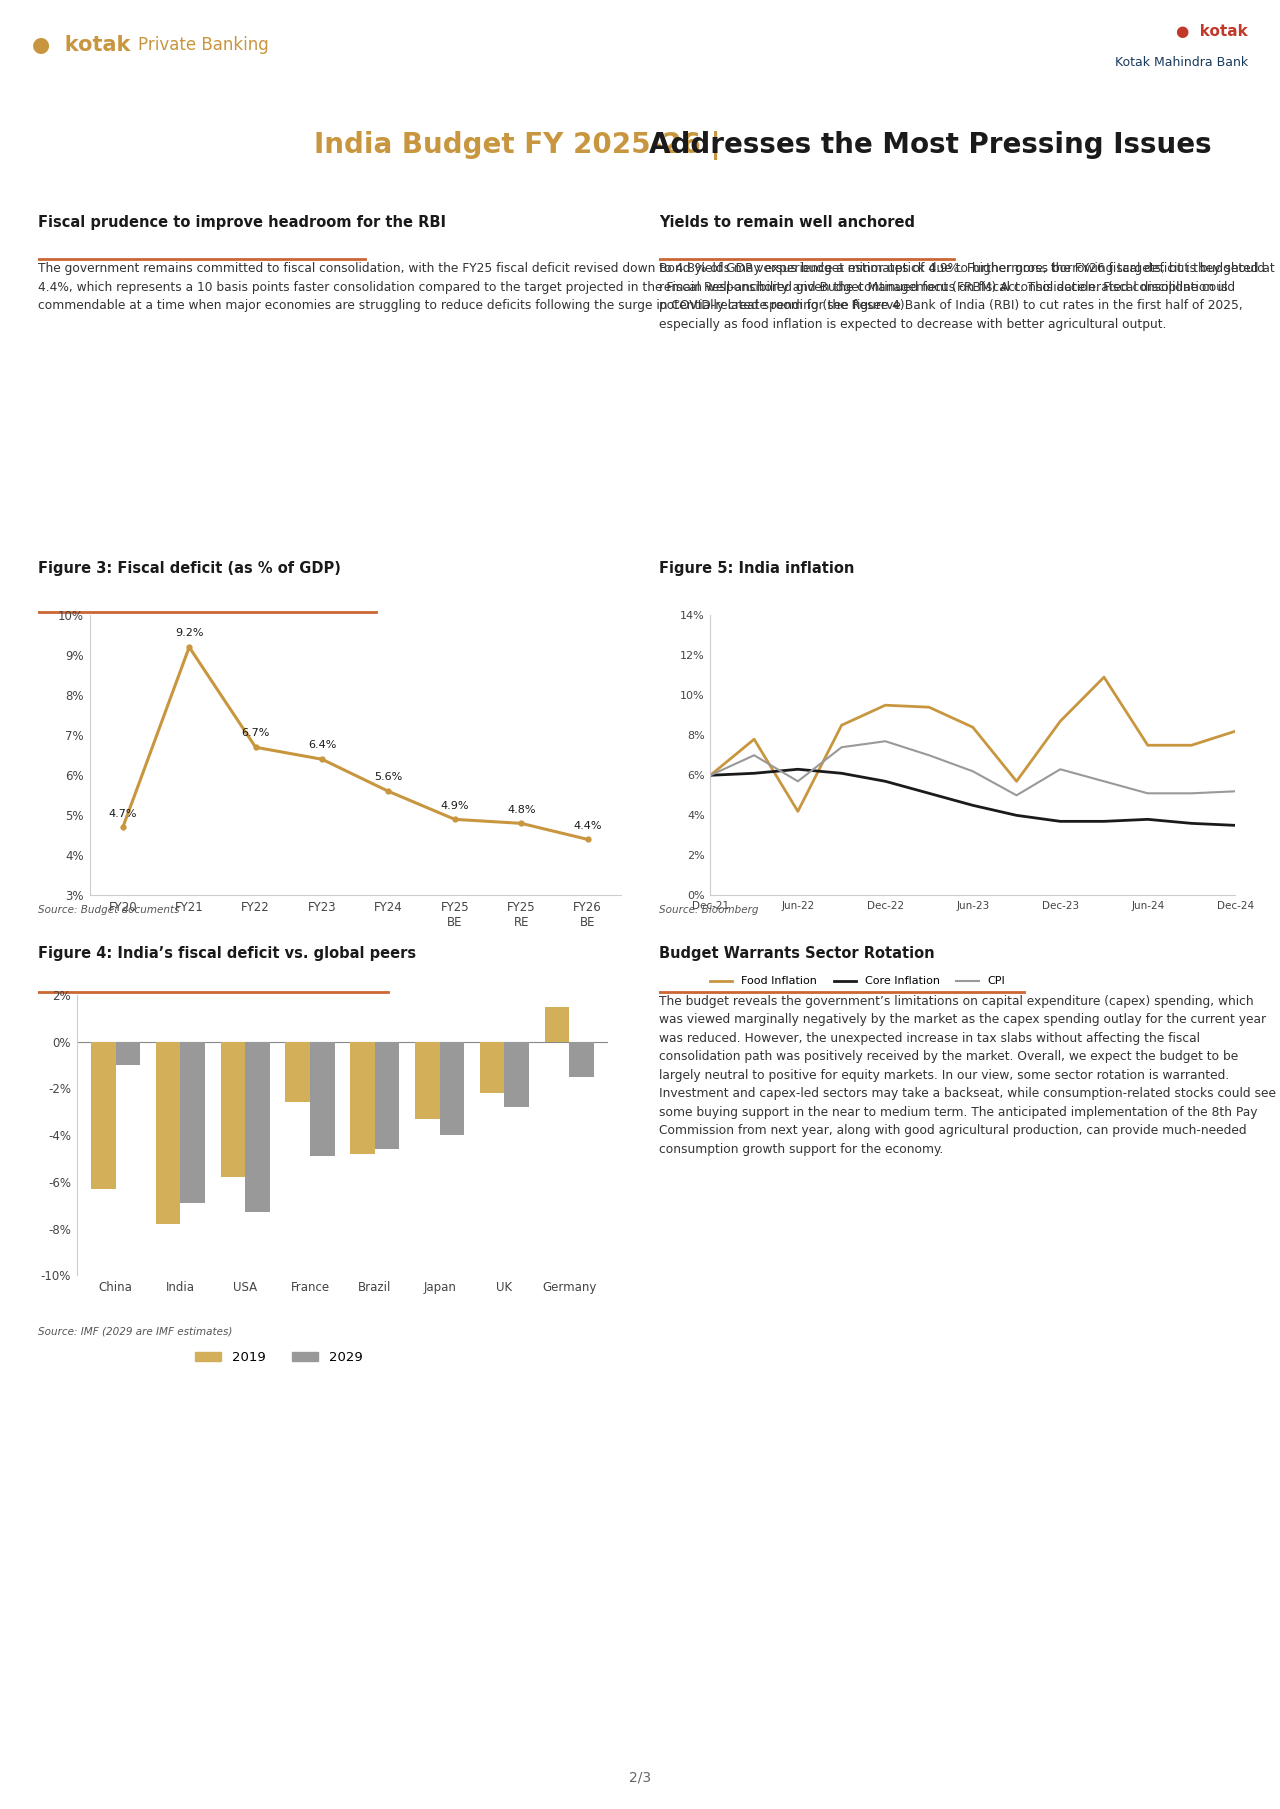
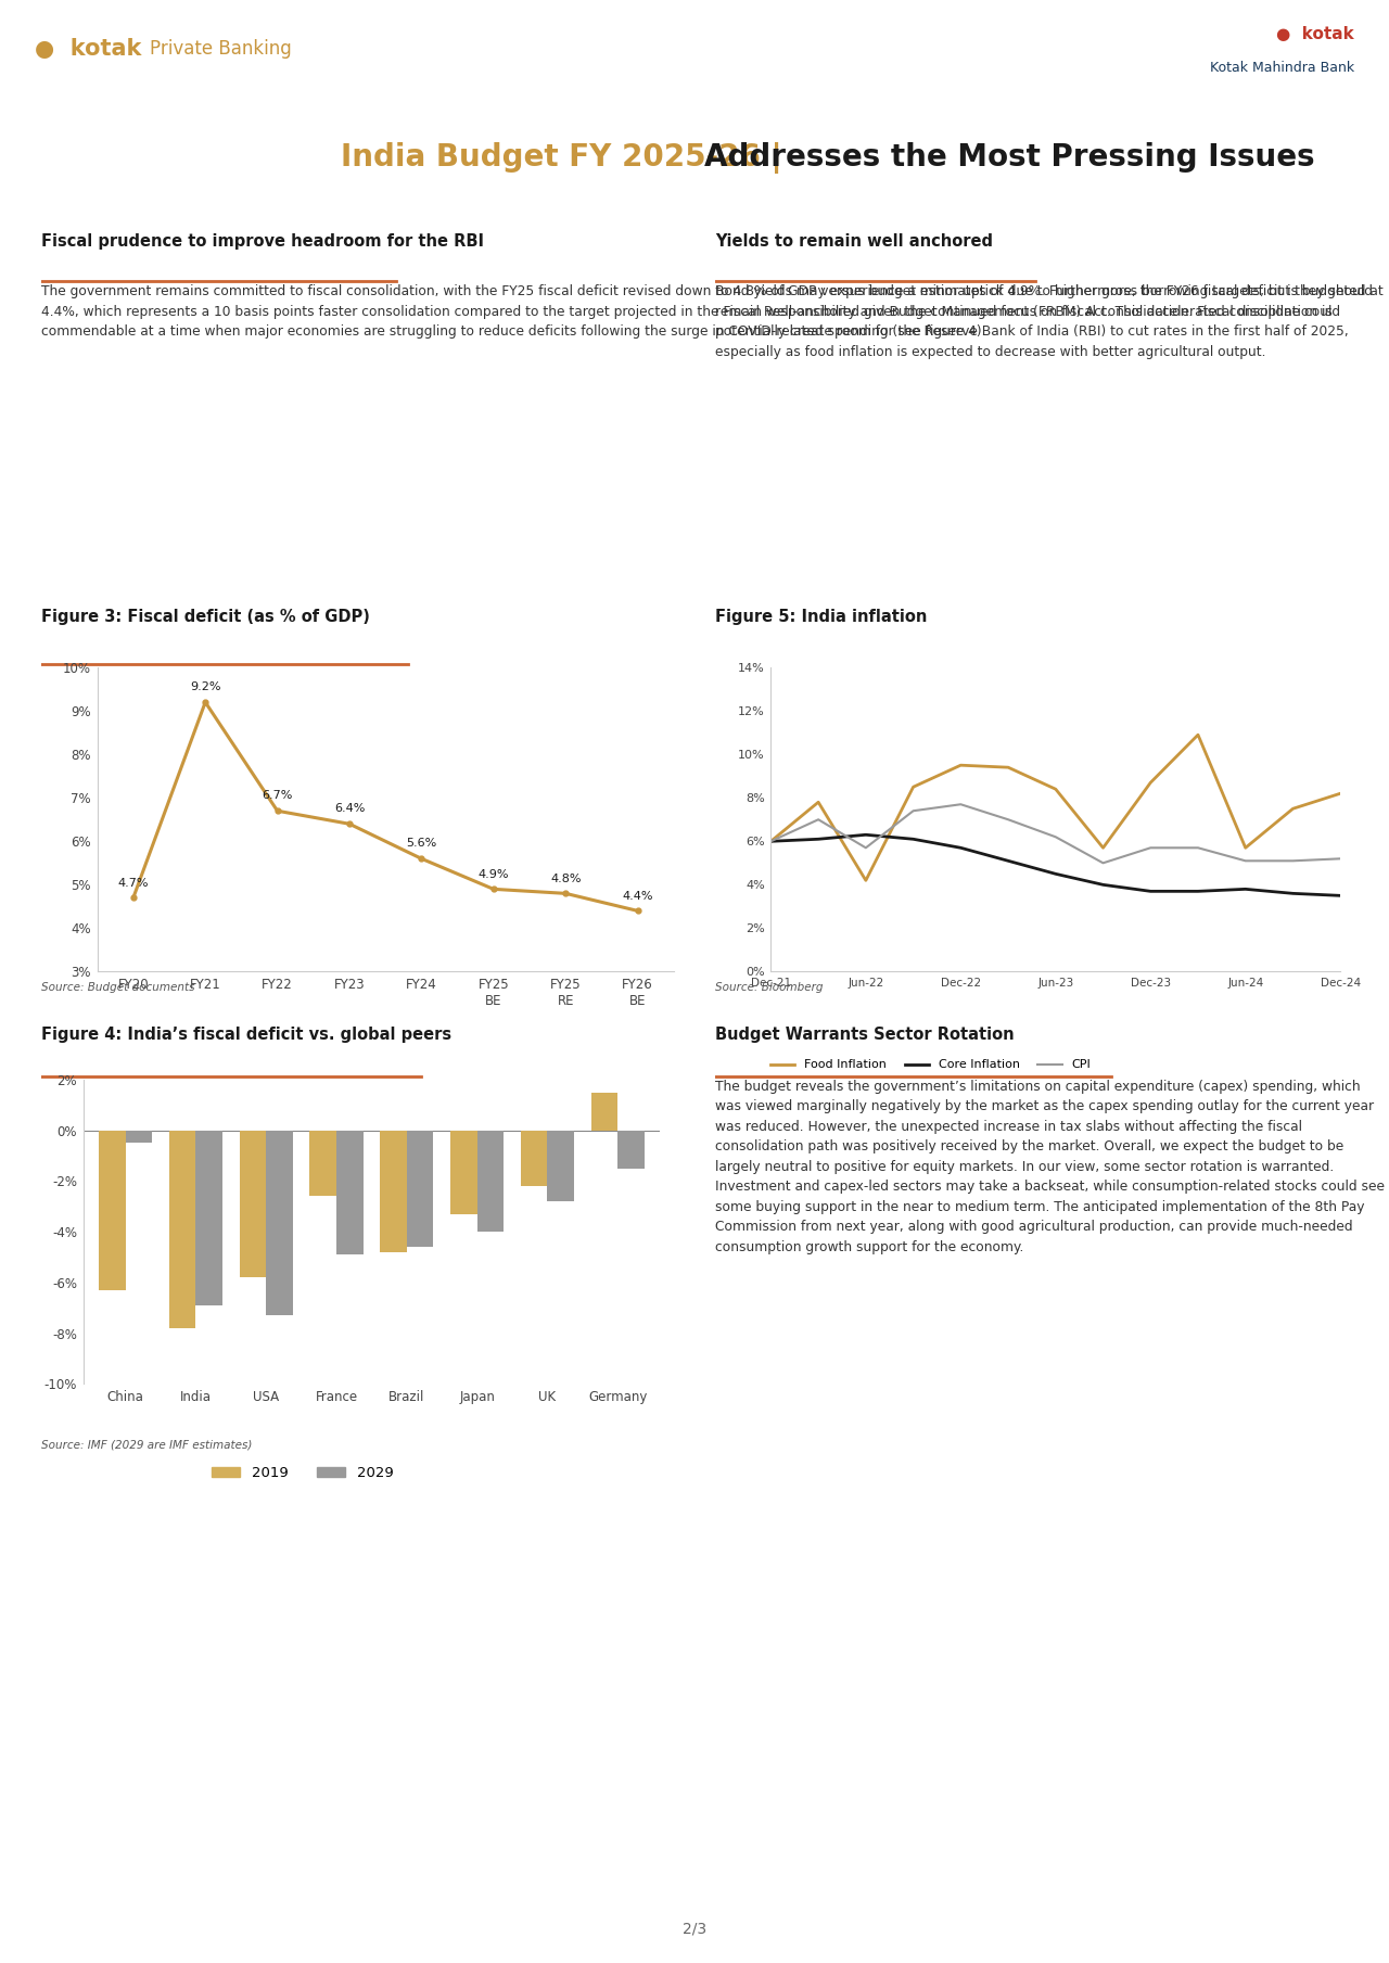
CPI/Dec-23: 6.3% -> 5.7%
Food Inflation/Jun-24: 7.5% -> 5.7%
2029/China: -1.0% -> -0.5%
